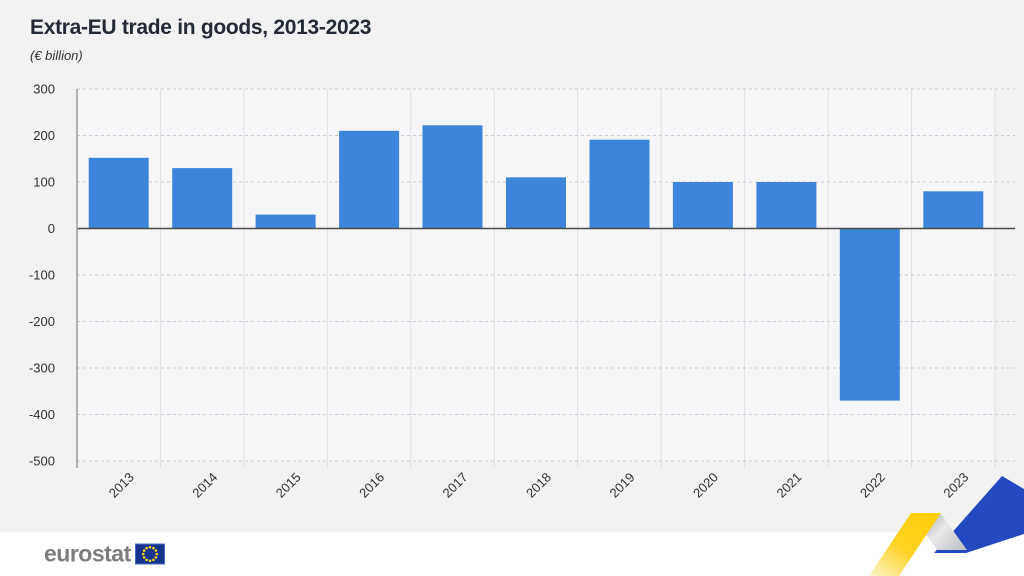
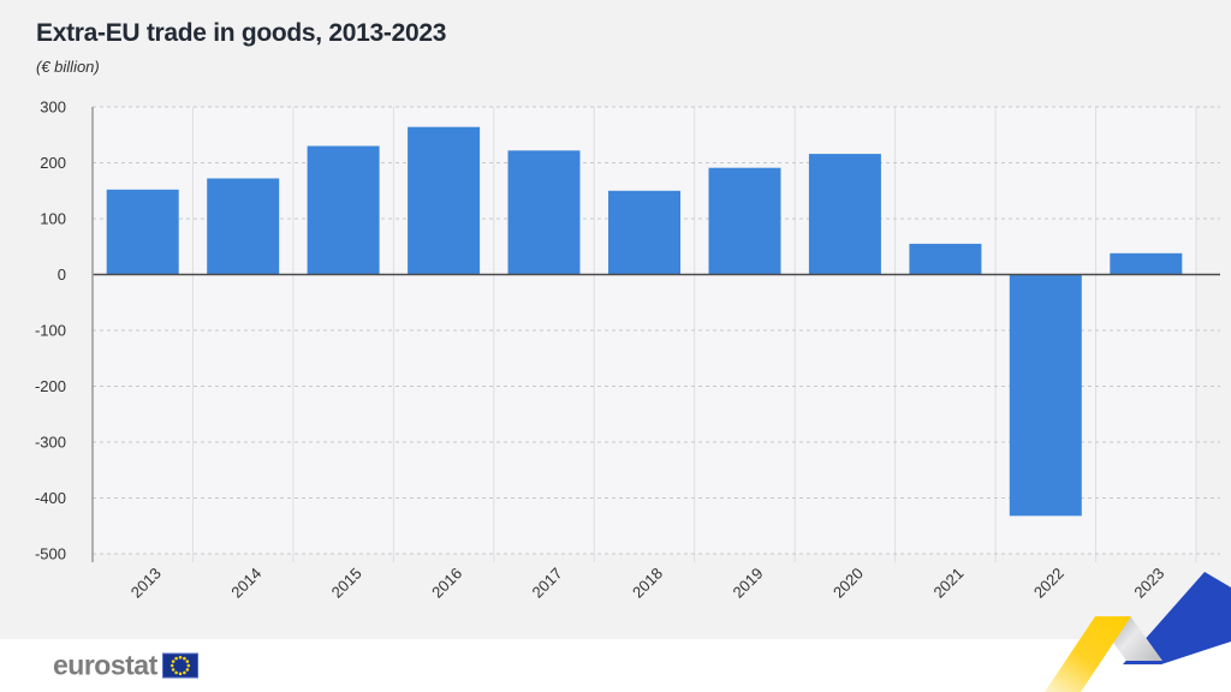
2014: 130 -> 170
2015: 30 -> 230
2016: 210 -> 260
2018: 110 -> 150
2020: 100 -> 220
2021: 100 -> 60
2022: -370 -> -430
2023: 80 -> 40
